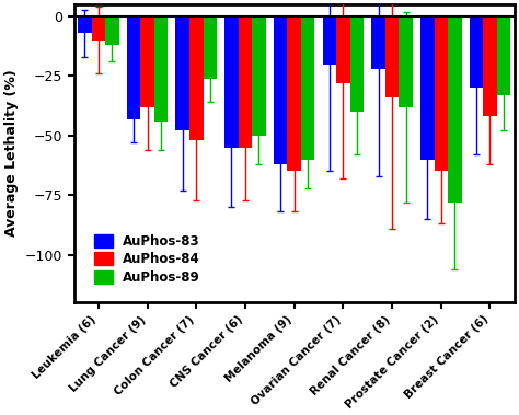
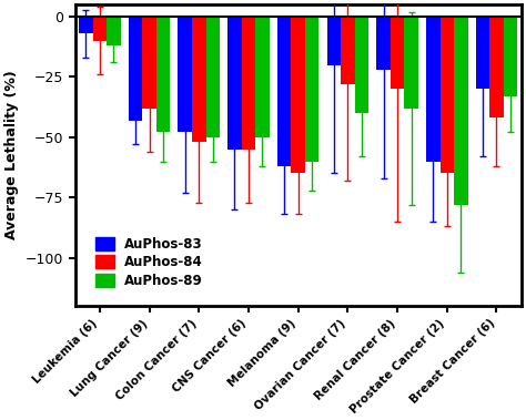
AuPhos-89/Lung Cancer (9): -44 -> -48
AuPhos-89/Colon Cancer (7): -26 -> -50
AuPhos-84/Renal Cancer (8): -34 -> -30
